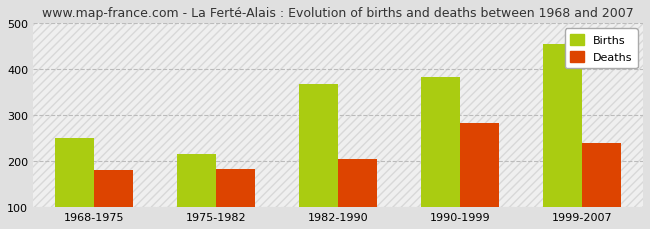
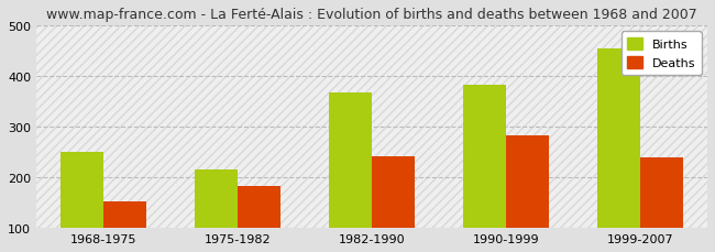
Deaths/1968-1975: 180 -> 152
Deaths/1982-1990: 205 -> 242
